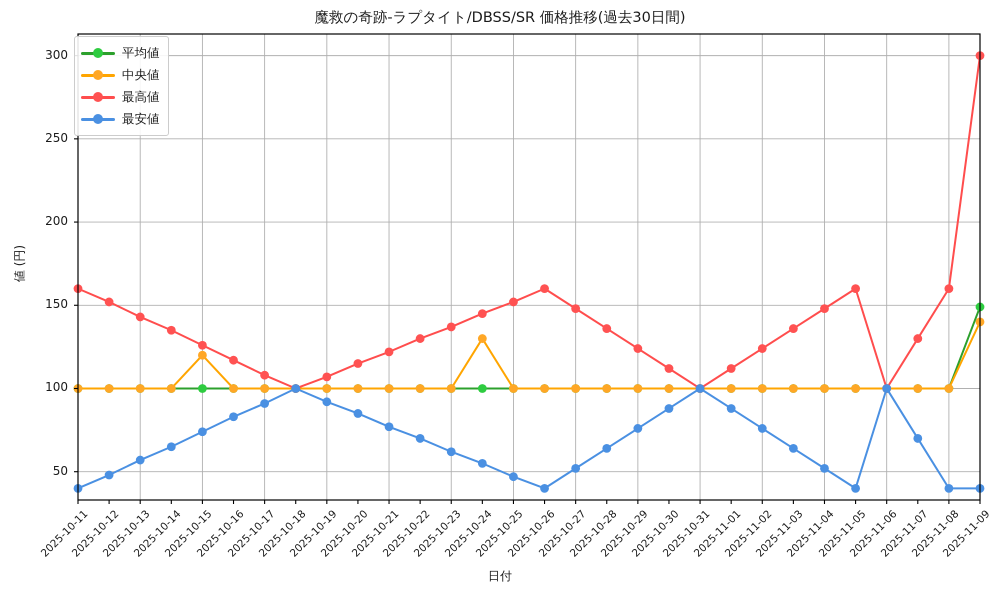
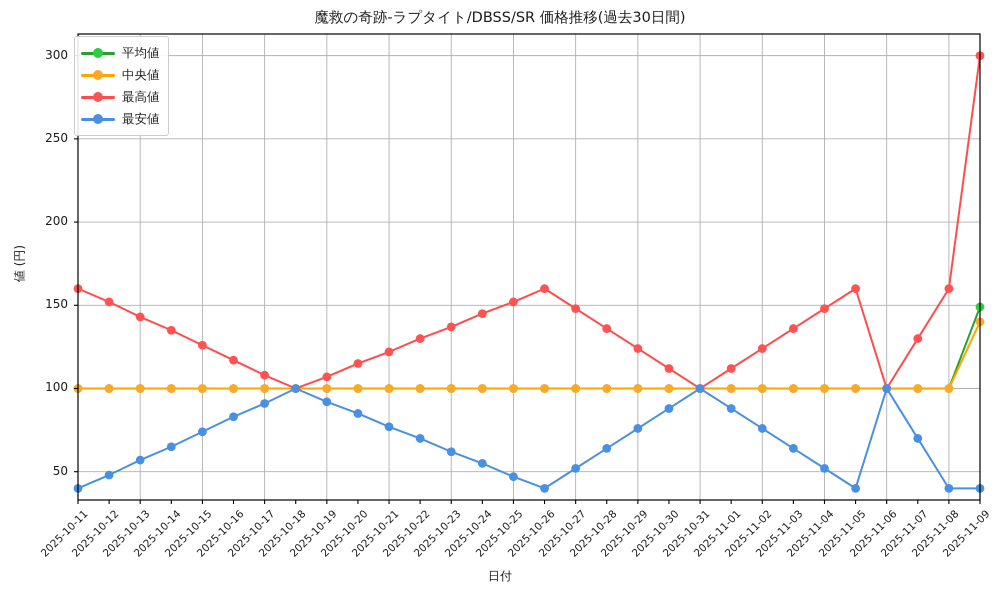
中央値/2025-10-15: 120 -> 100
中央値/2025-10-24: 130 -> 100
